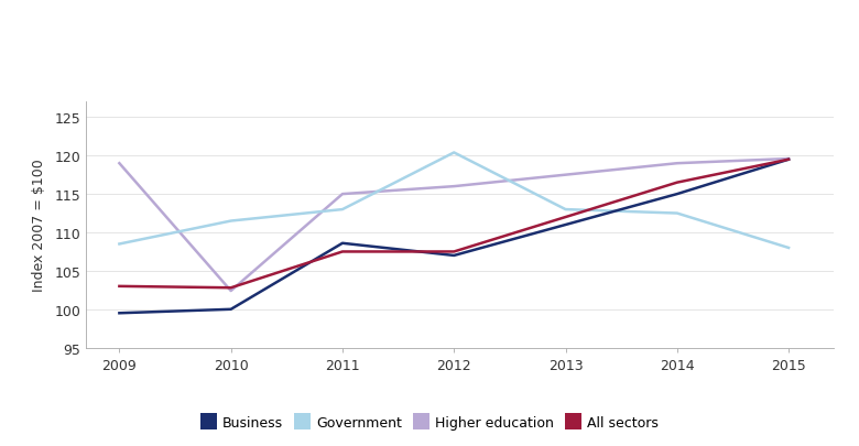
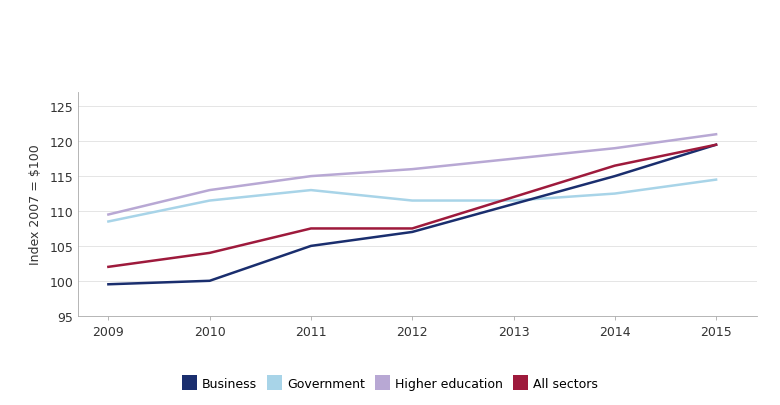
Higher education/2009: 119.0 -> 109.5
All sectors/2009: 103.0 -> 102.0
Higher education/2010: 102.4 -> 113.0
All sectors/2010: 102.8 -> 104.0
Business/2011: 108.6 -> 105.0
Government/2012: 120.4 -> 111.5
Government/2013: 113.0 -> 111.5
Government/2015: 108.0 -> 114.5
Higher education/2015: 119.6 -> 121.0
